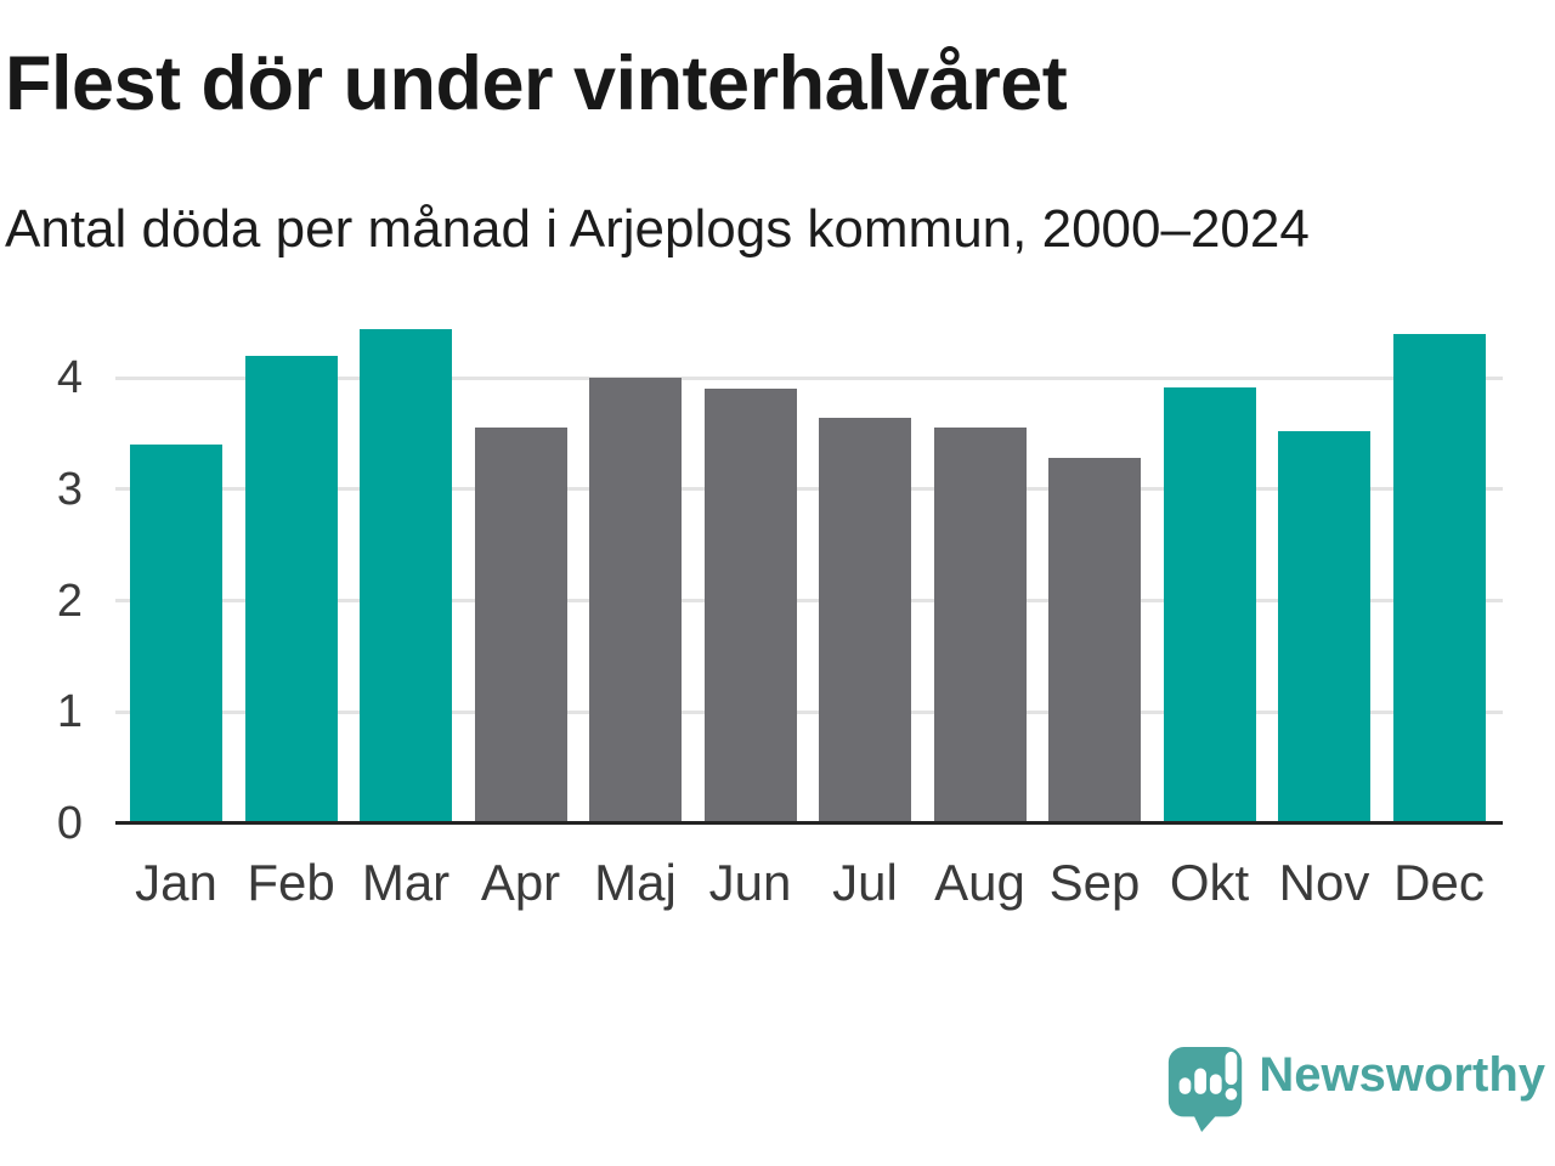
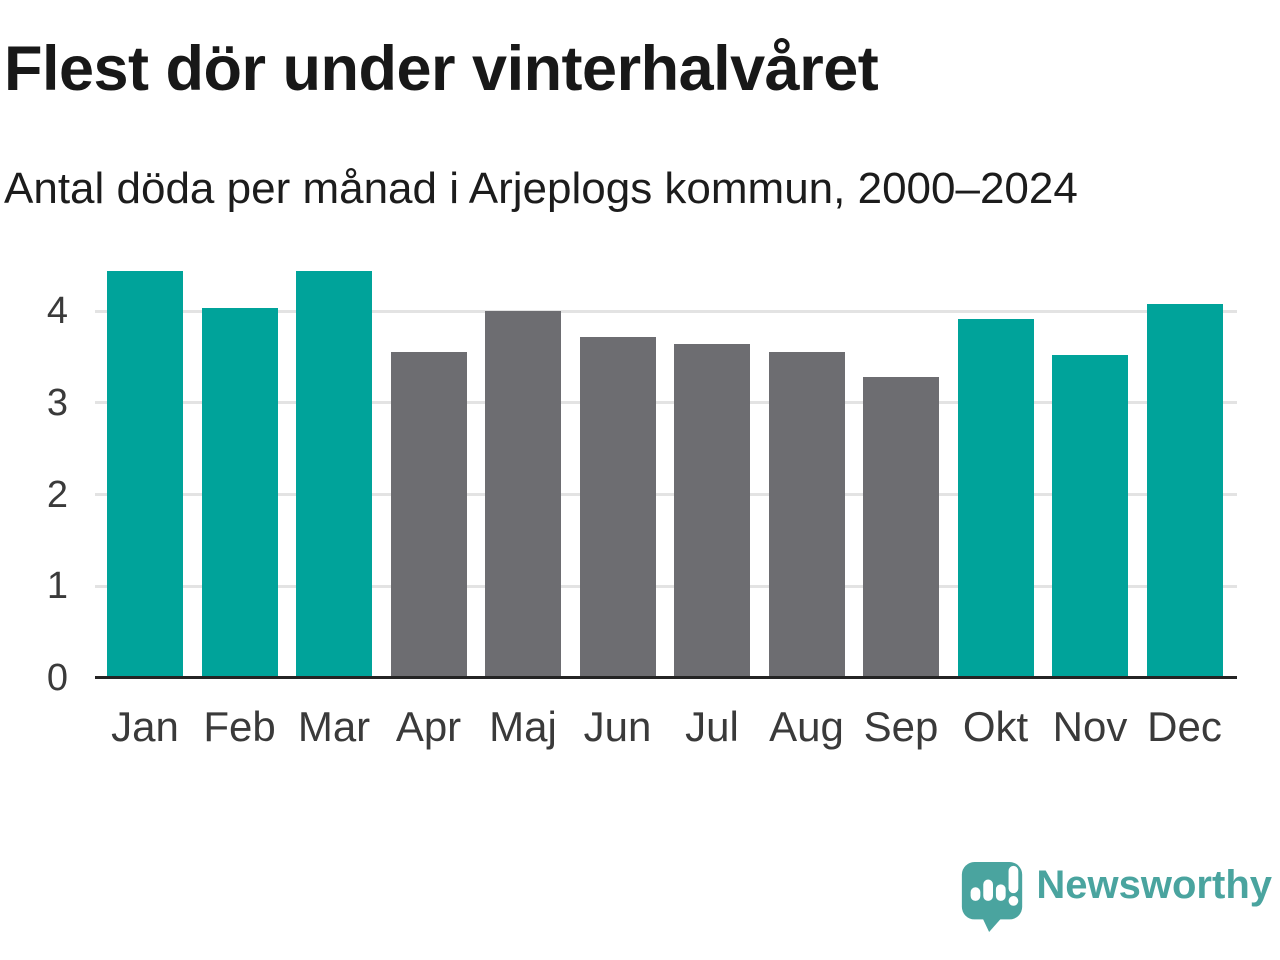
Jan: 3.4 -> 4.4
Feb: 4.2 -> 4.0
Jun: 3.9 -> 3.7
Dec: 4.4 -> 4.1
